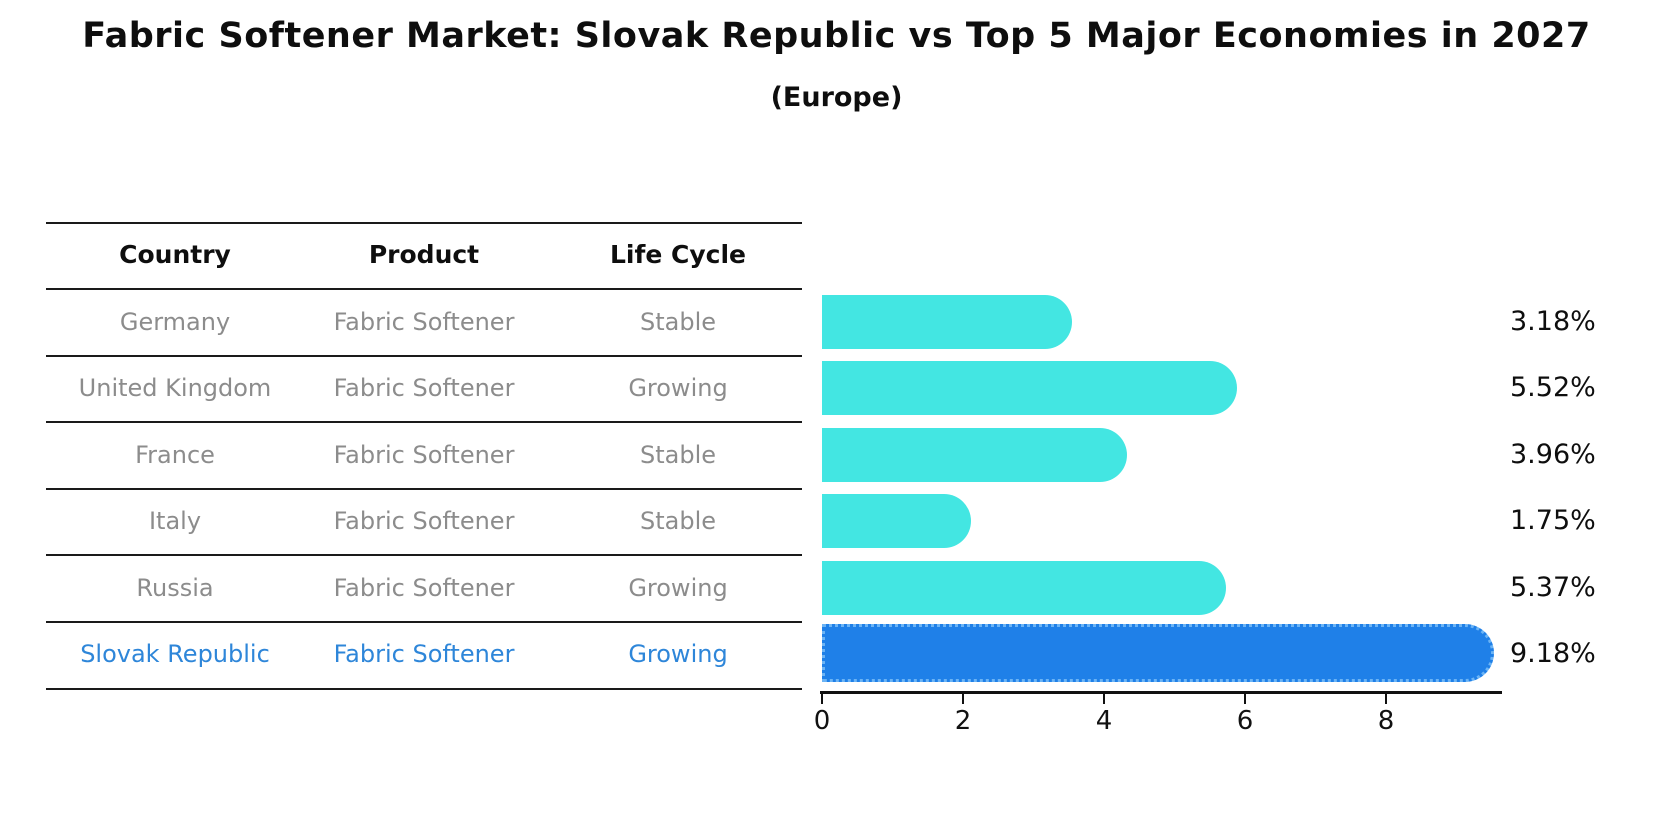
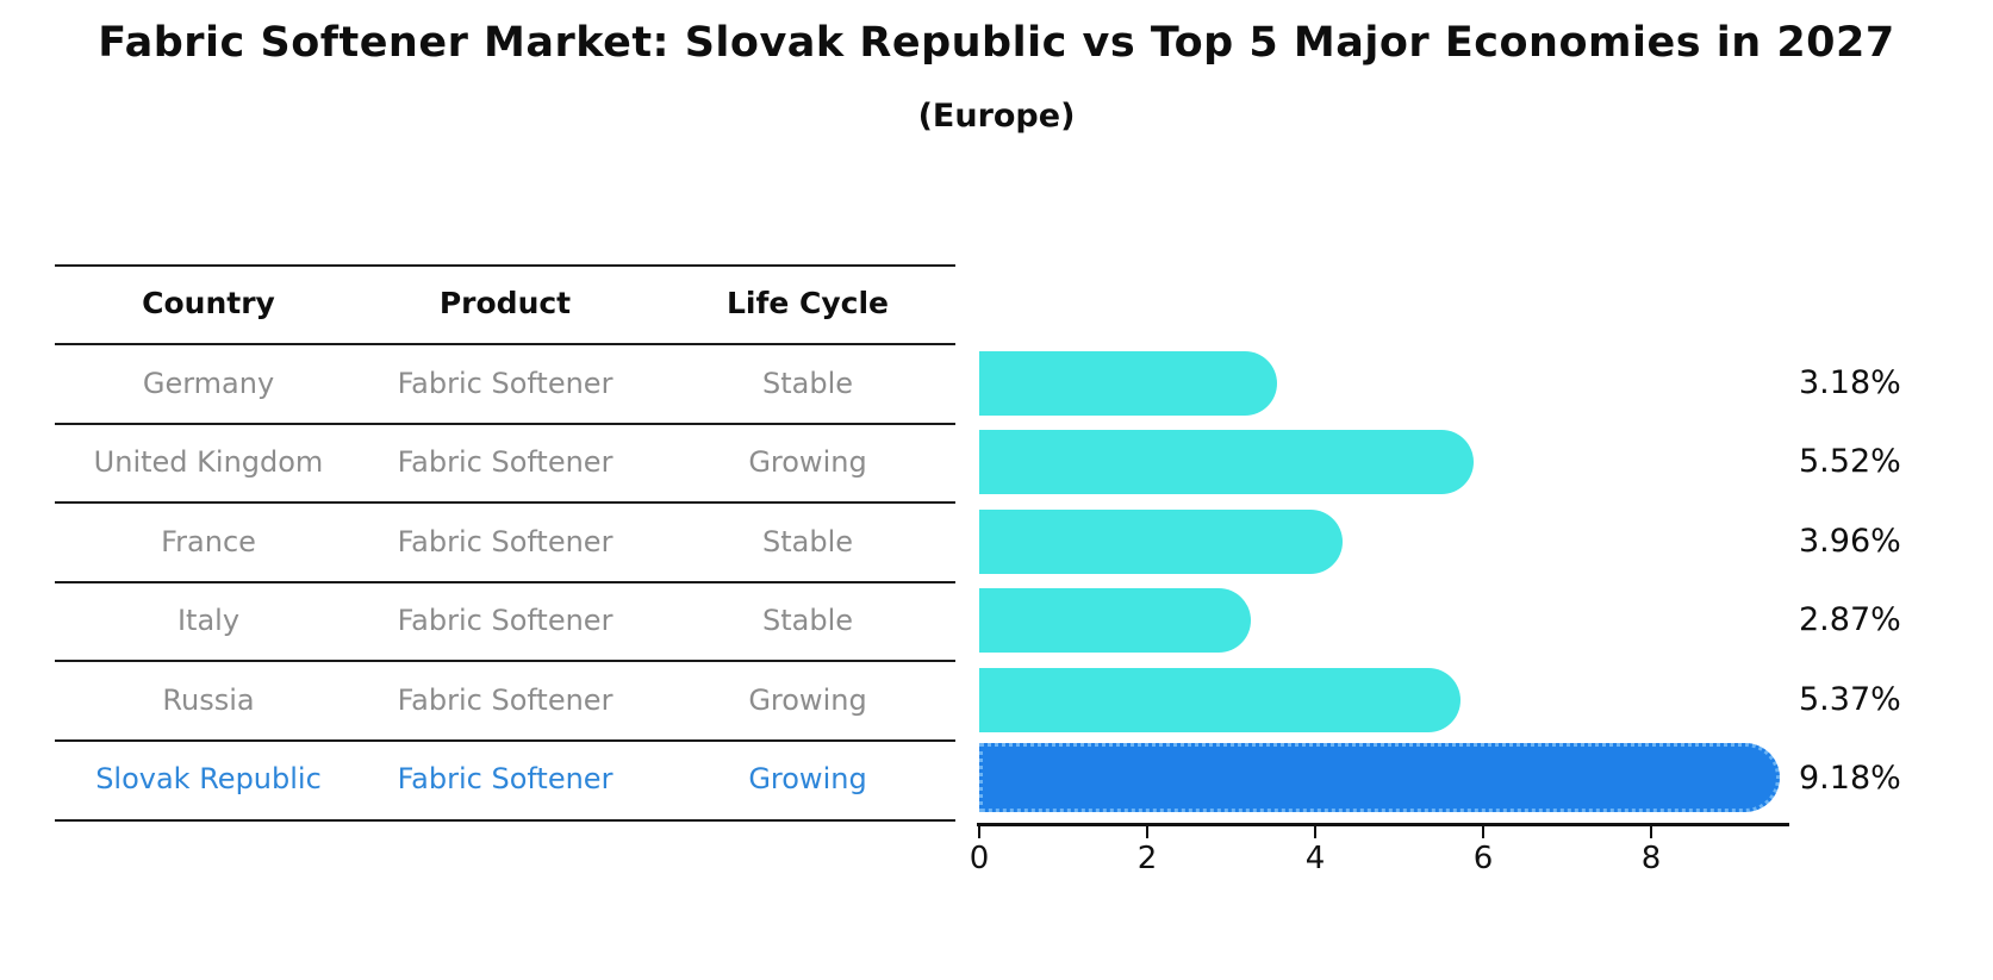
Italy: 1.75% -> 2.87%
